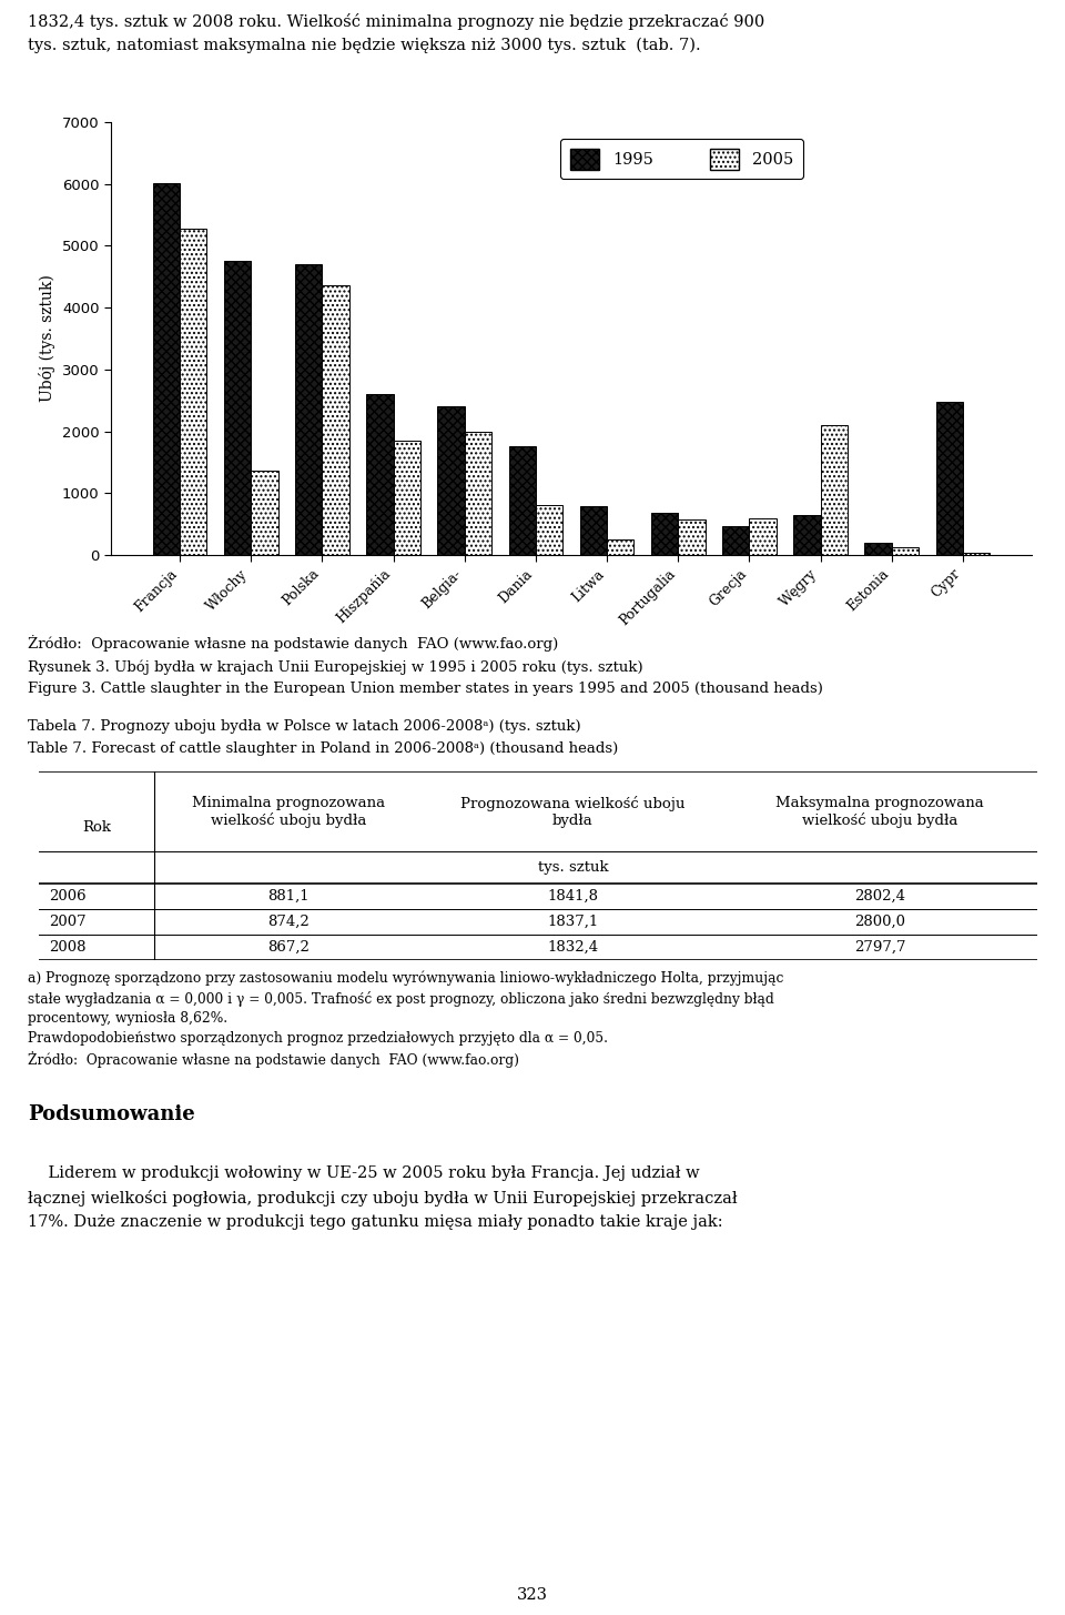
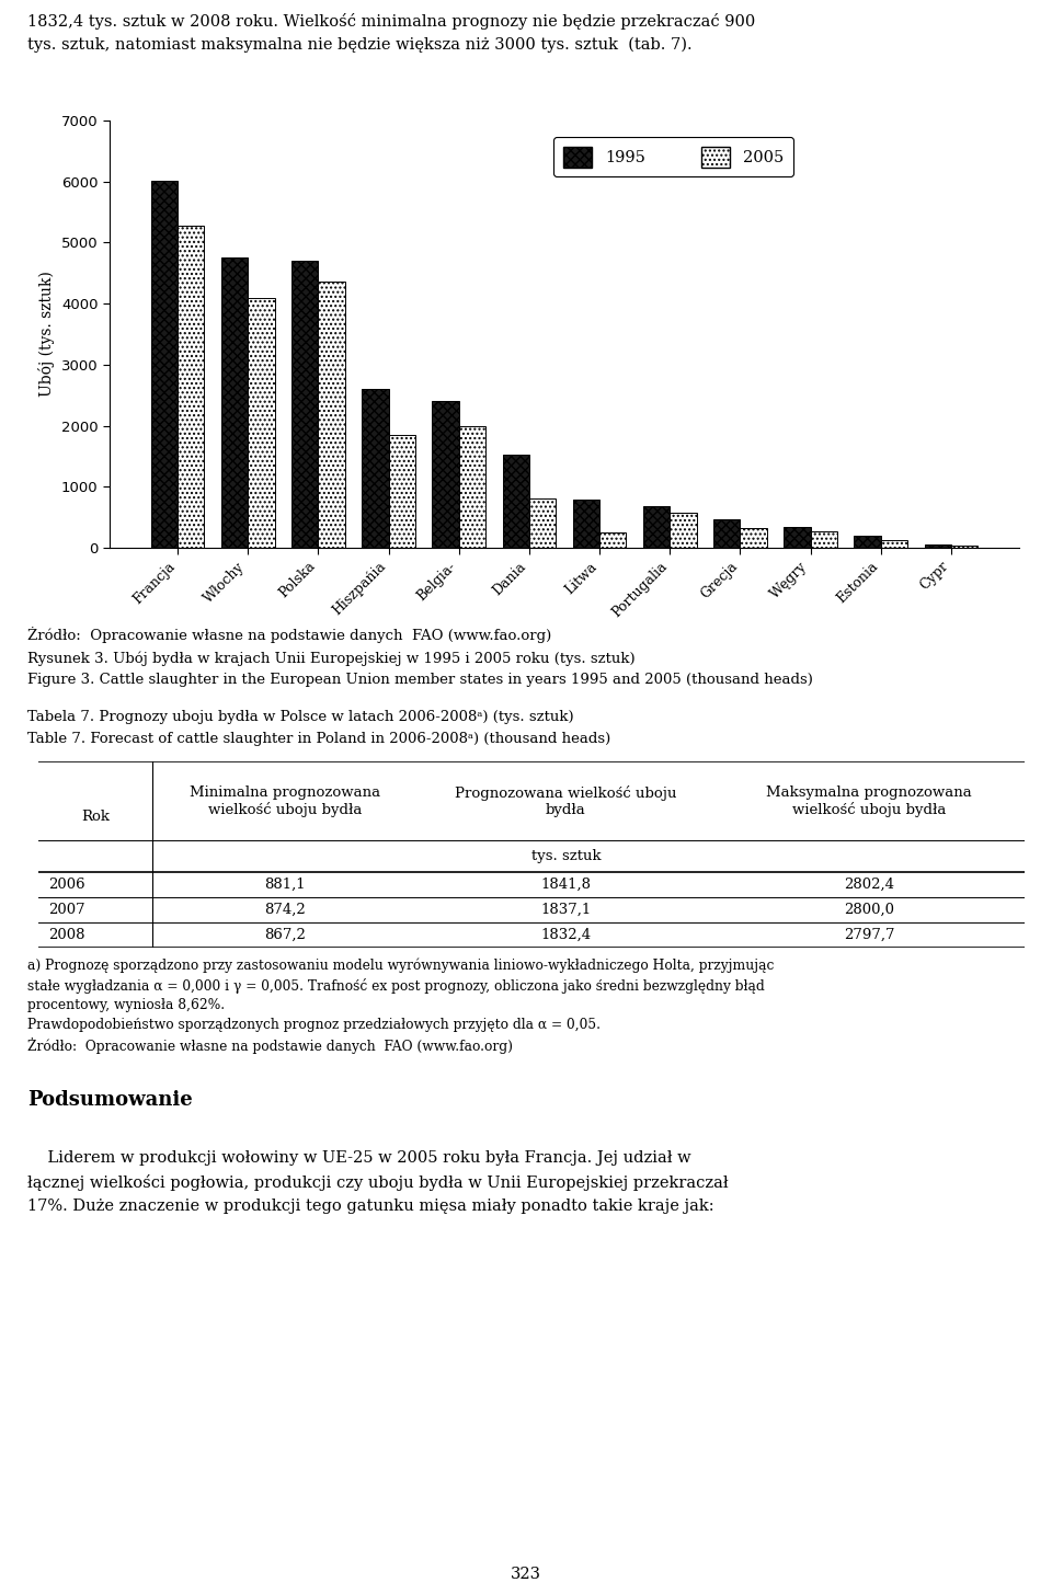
2005/Włochy: 1360 -> 4100
1995/Dania: 1760 -> 1530
2005/Grecja: 600 -> 320
1995/Węgry: 640 -> 350
2005/Węgry: 2100 -> 270
1995/Cypr: 2480 -> 50
